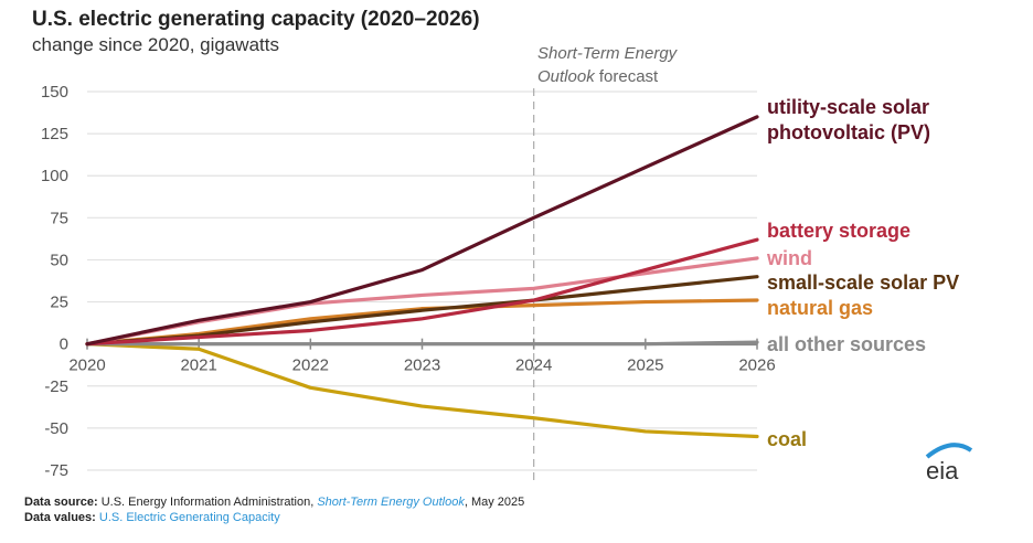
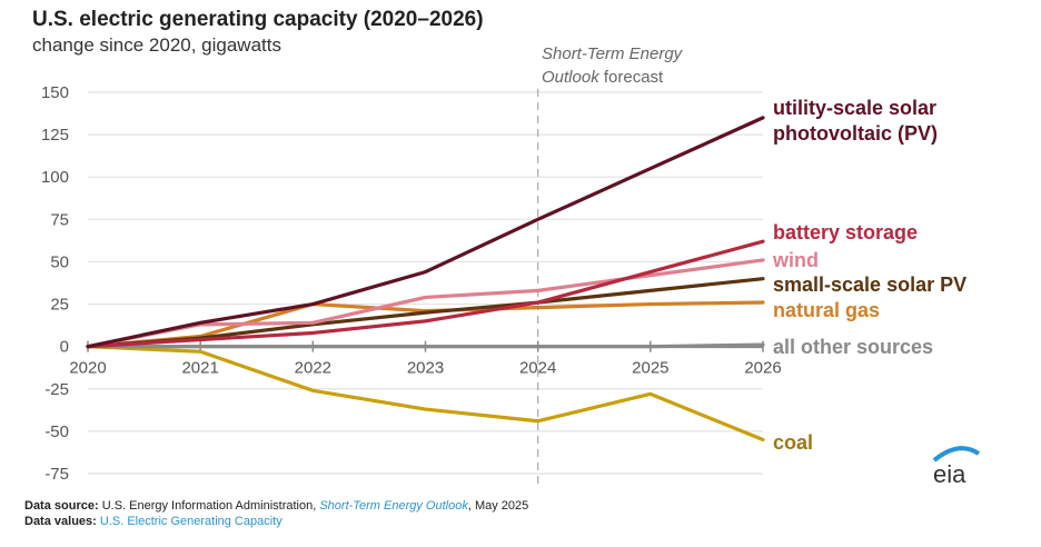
wind/2022: 24 -> 14
natural gas/2022: 15 -> 25
coal/2025: -52 -> -28
